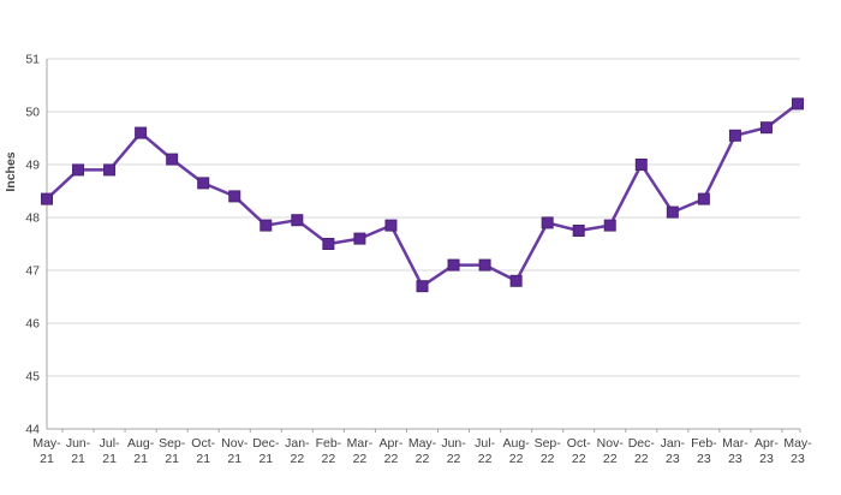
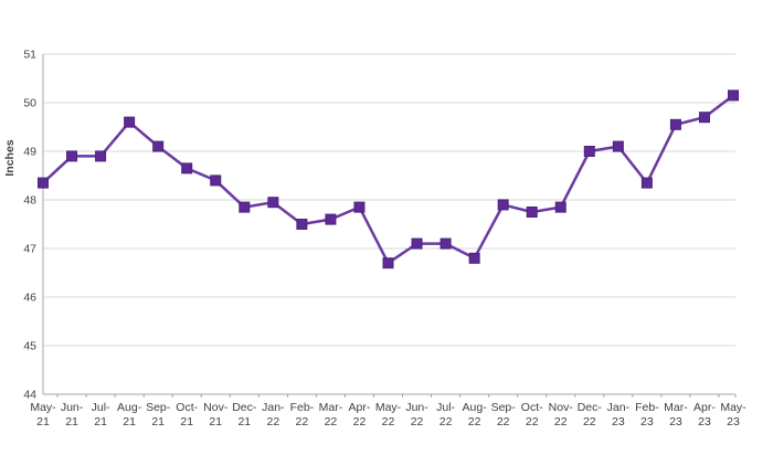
Jan-23: 48.1 -> 49.1
